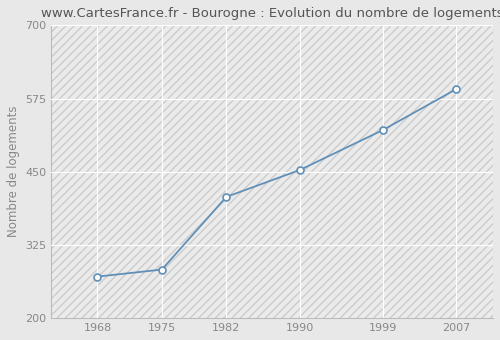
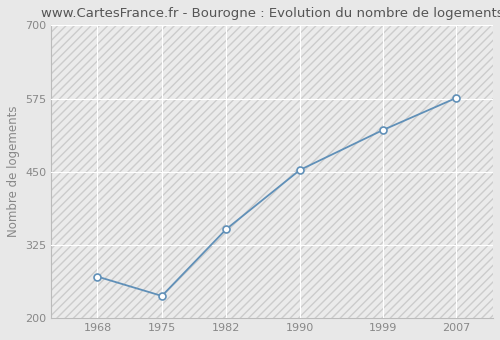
1975: 283 -> 238
1982: 407 -> 352
2007: 591 -> 576
